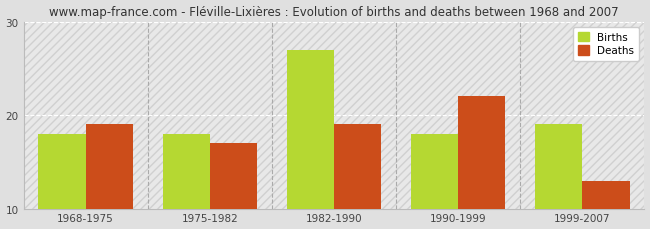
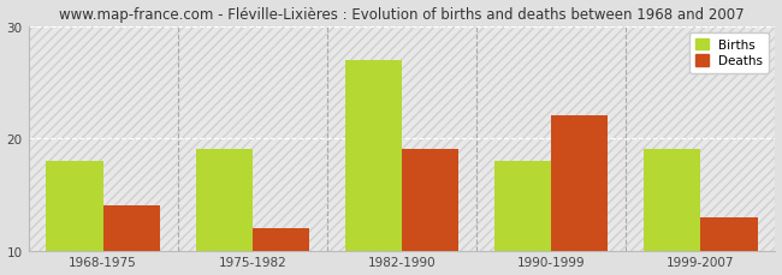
Deaths/1968-1975: 19 -> 14
Births/1975-1982: 18 -> 19
Deaths/1975-1982: 17 -> 12
